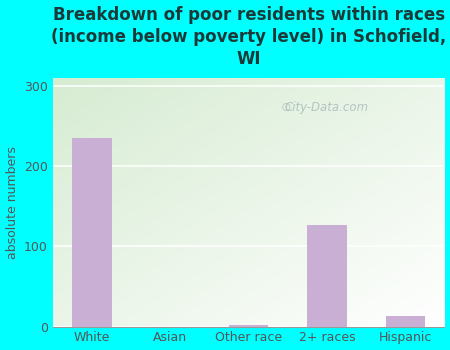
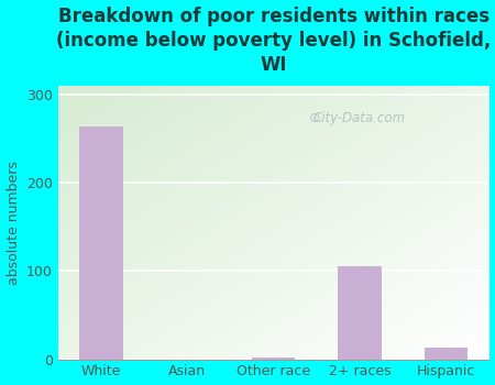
White: 235 -> 264
2+ races: 127 -> 106
